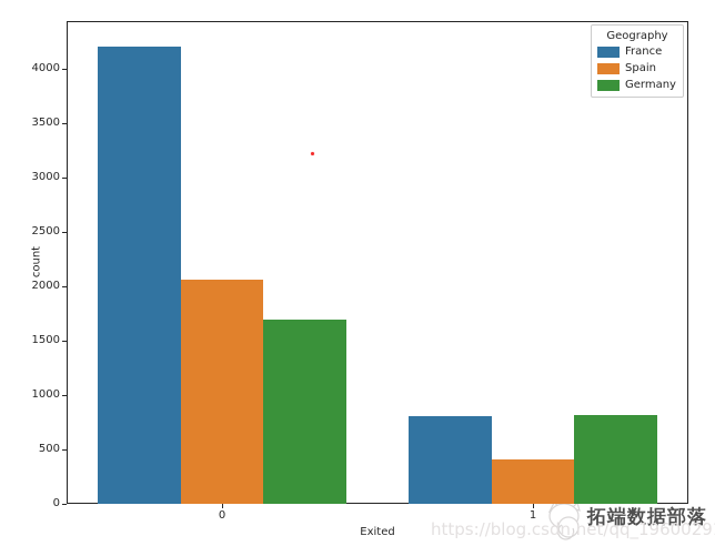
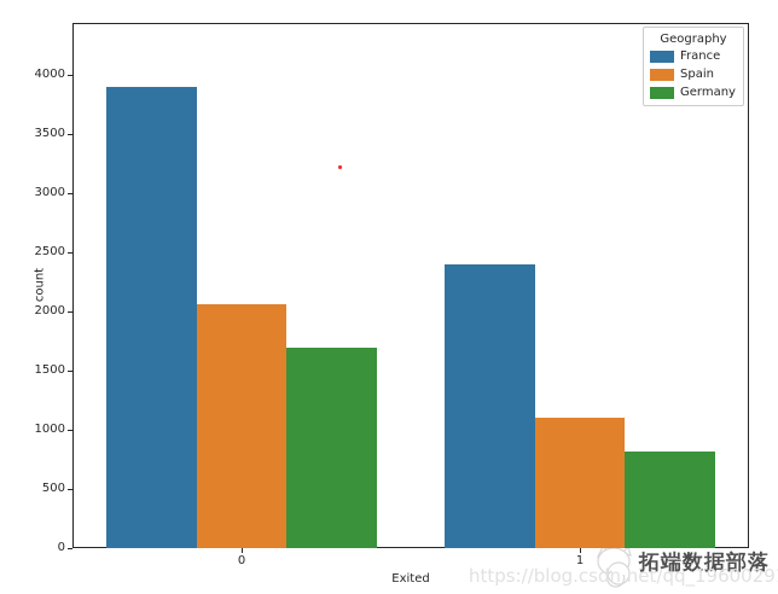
France/0: 4200 -> 3900
France/1: 800 -> 2400
Spain/1: 400 -> 1100
